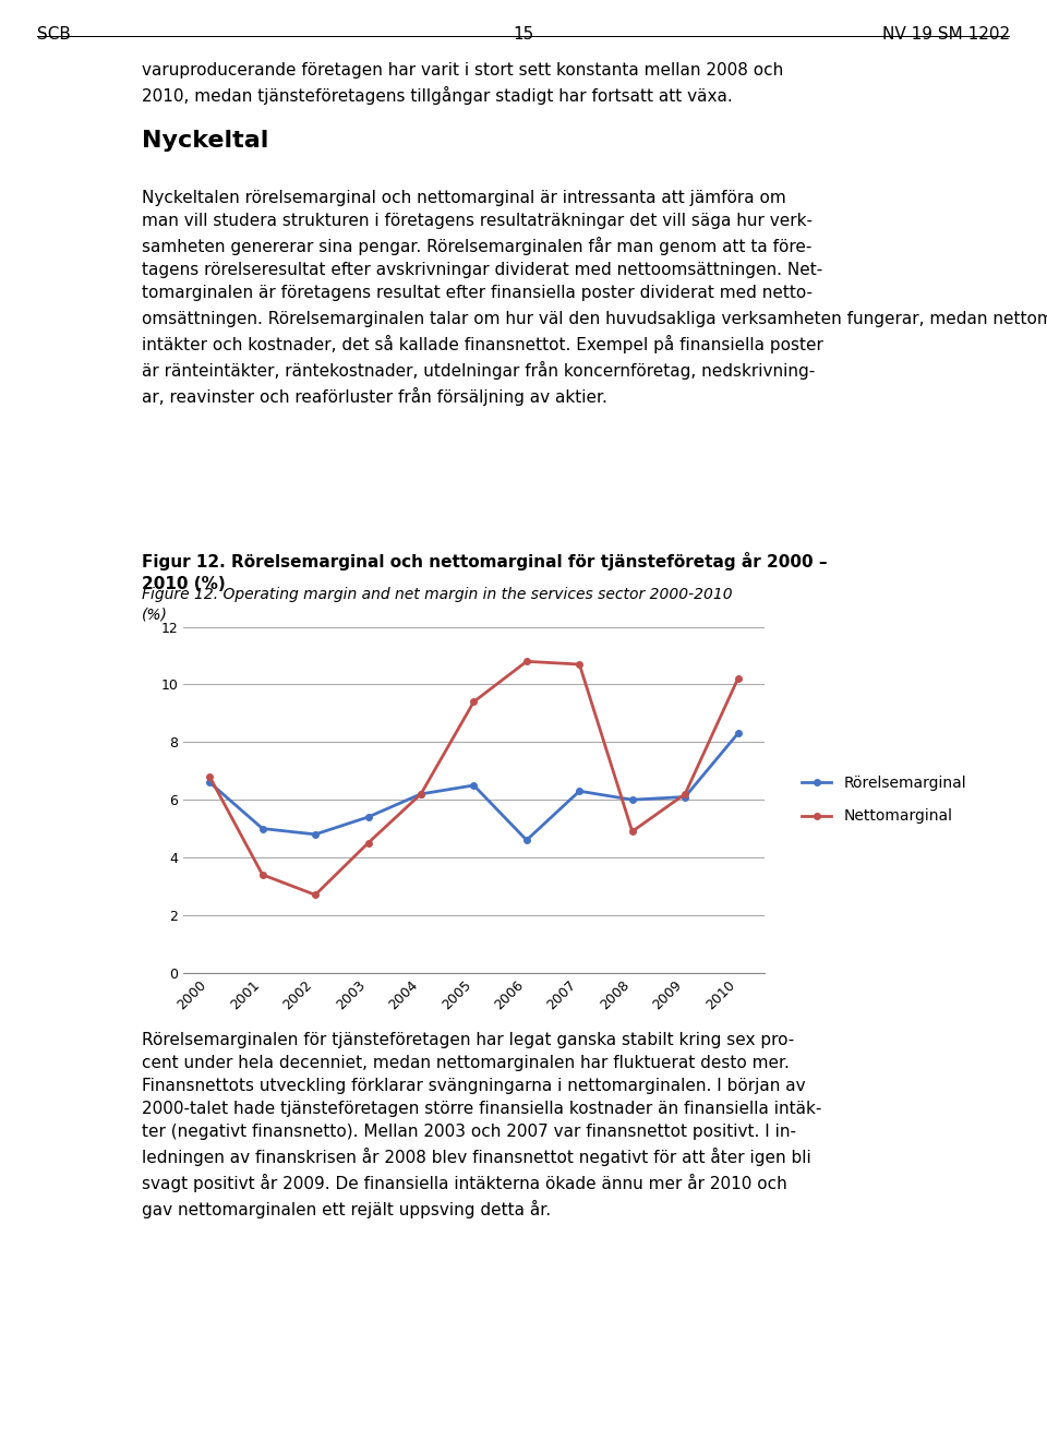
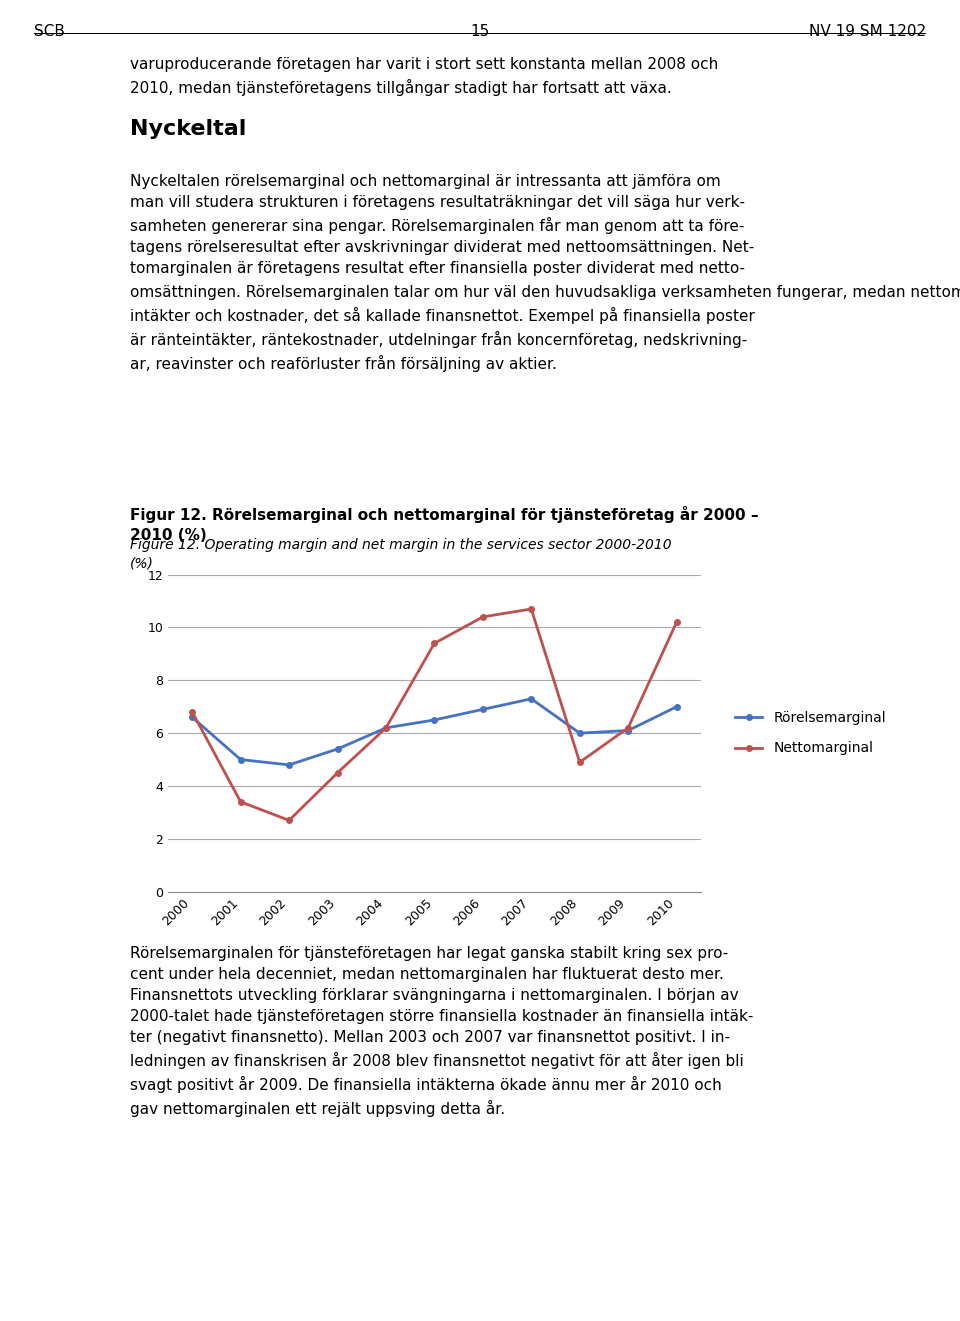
Rörelsemarginal/2006: 4.6 -> 6.9
Nettomarginal/2006: 10.8 -> 10.4
Rörelsemarginal/2007: 6.3 -> 7.3
Rörelsemarginal/2010: 8.3 -> 7.0
